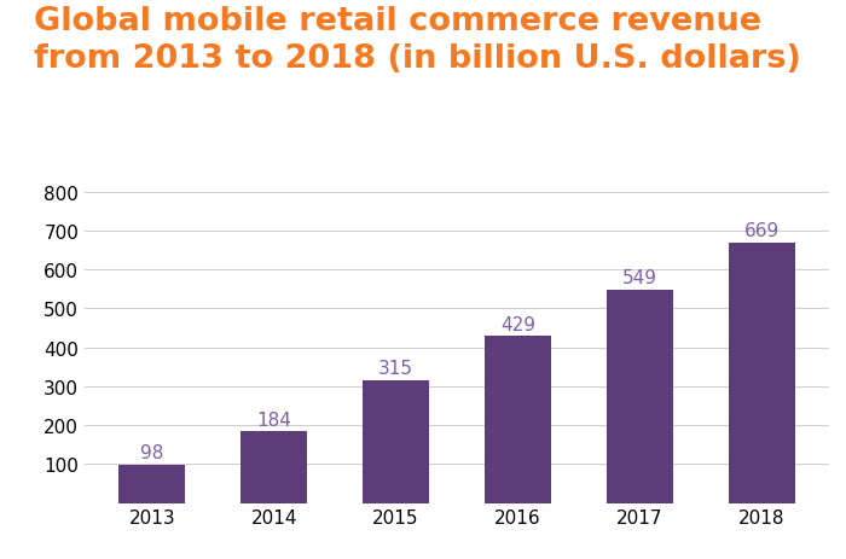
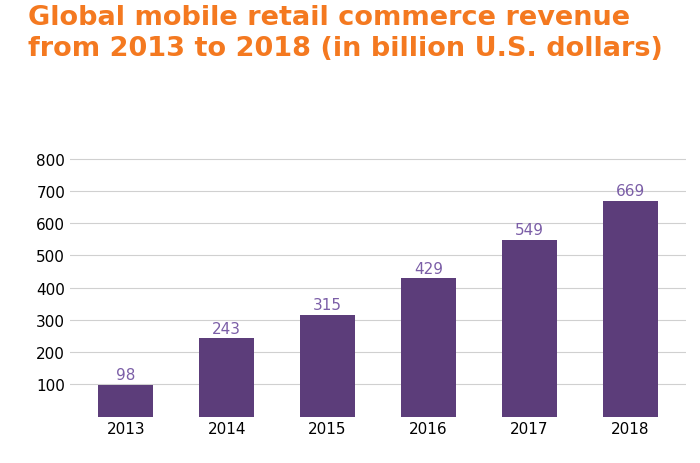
2014: 184 -> 243
